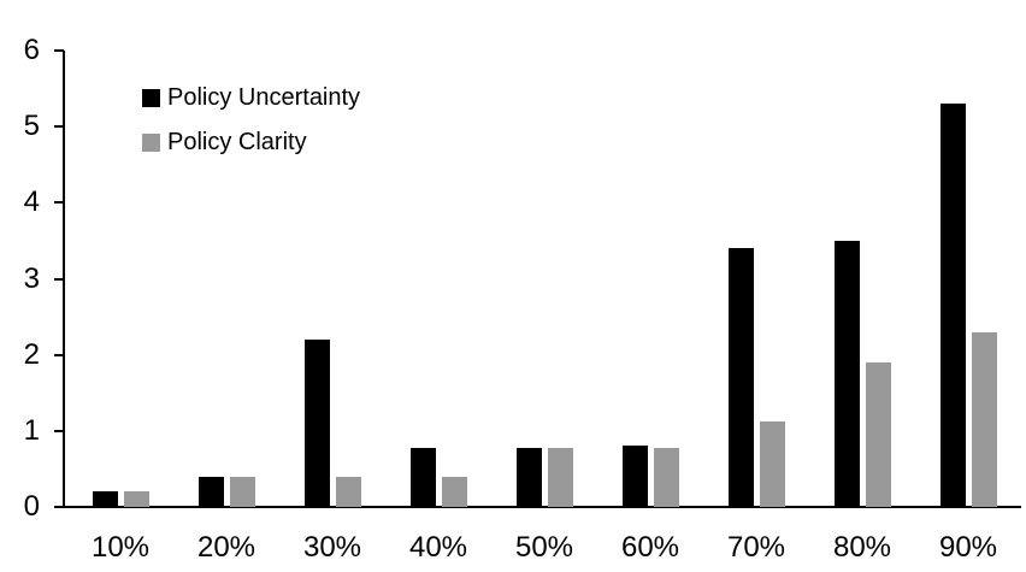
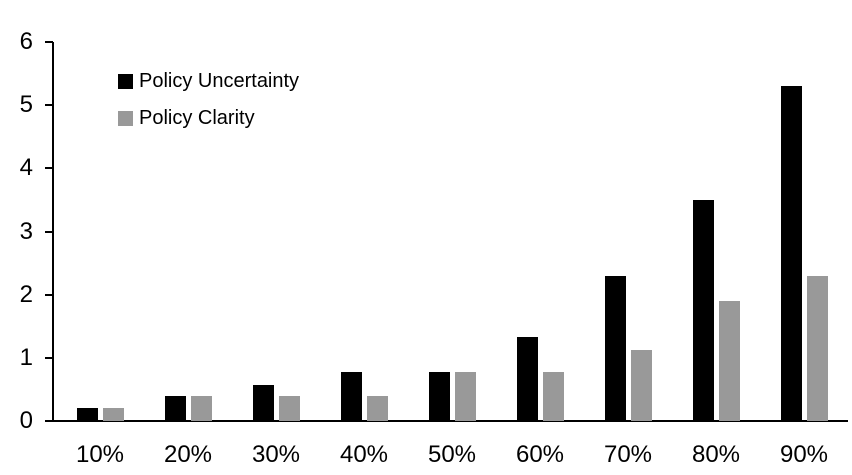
Policy Uncertainty/30%: 2.2 -> 0.6
Policy Uncertainty/60%: 0.8 -> 1.3
Policy Uncertainty/70%: 3.4 -> 2.3
